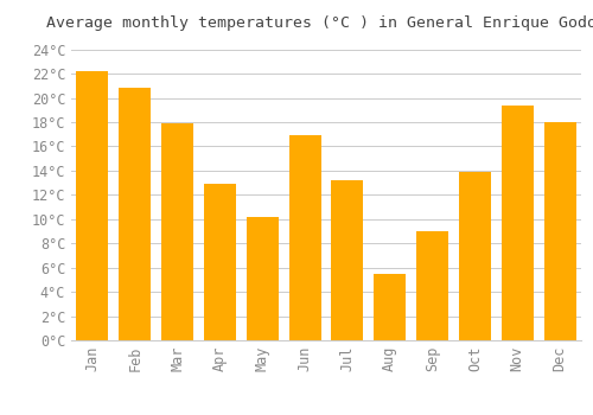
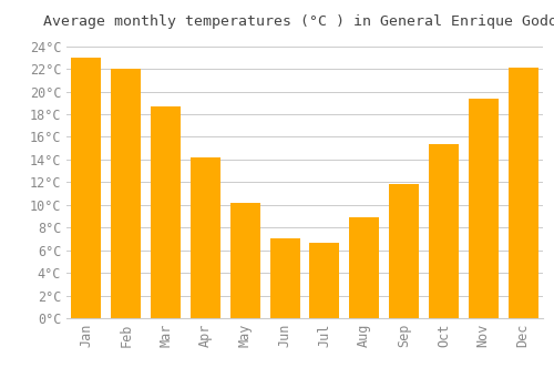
Jan: 22.2°C -> 23.0°C
Feb: 20.8°C -> 22.0°C
Mar: 17.9°C -> 18.7°C
Apr: 12.9°C -> 14.2°C
Jun: 16.9°C -> 7.0°C
Jul: 13.2°C -> 6.7°C
Aug: 5.5°C -> 8.9°C
Sep: 9.0°C -> 11.8°C
Oct: 13.9°C -> 15.4°C
Dec: 18.0°C -> 22.1°C
